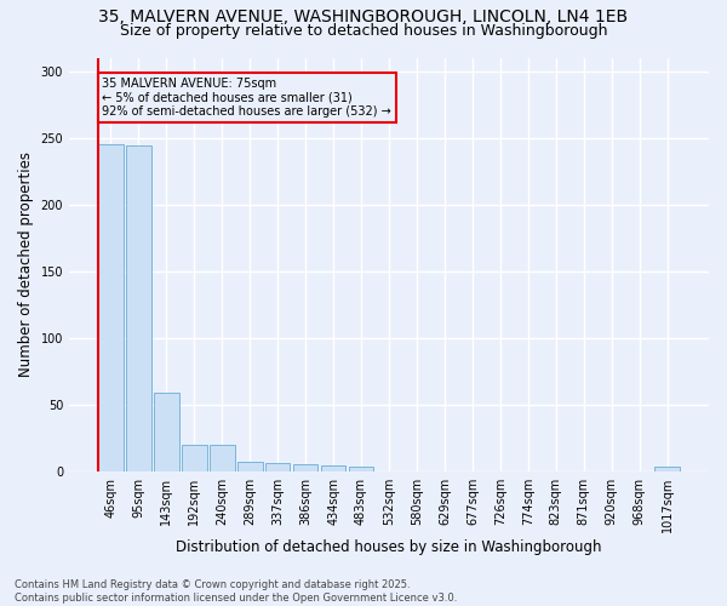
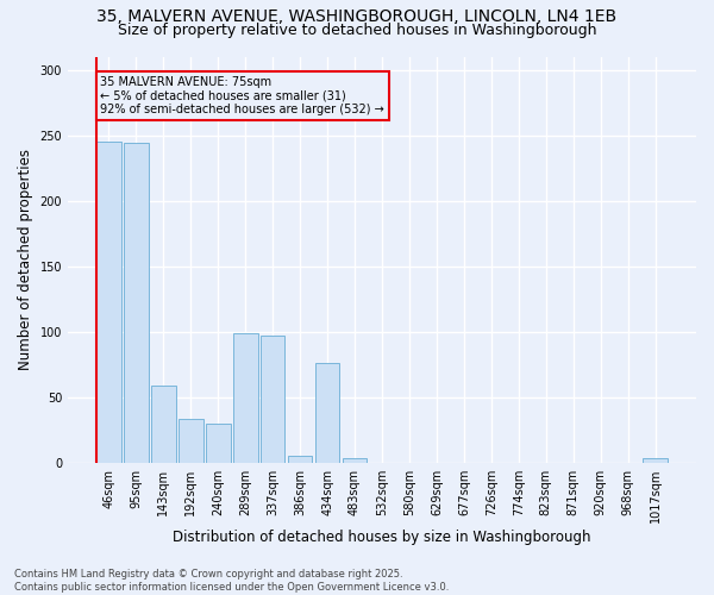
192sqm: 20 -> 33
240sqm: 20 -> 30
289sqm: 7 -> 99
337sqm: 6 -> 97
434sqm: 4 -> 76
